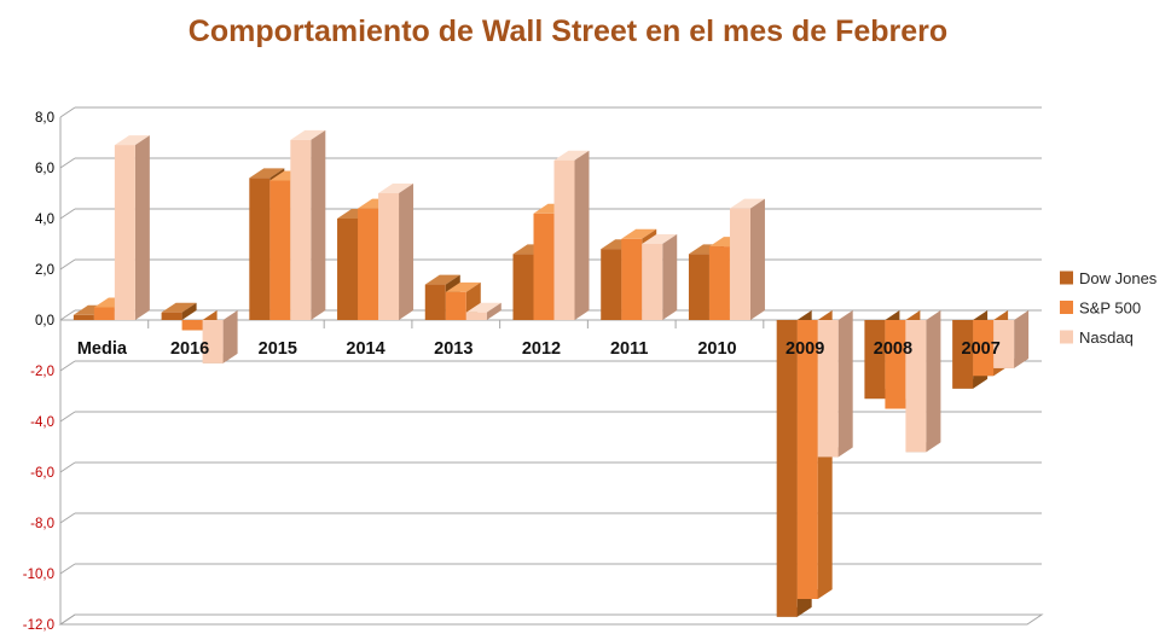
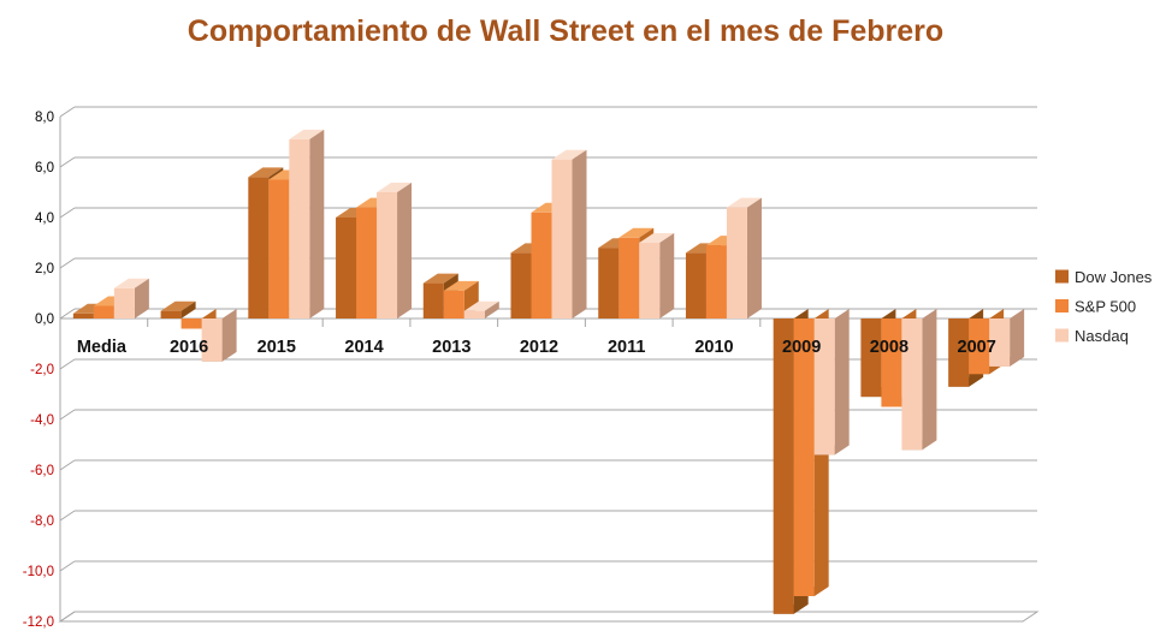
Nasdaq/Media: 6,9 -> 1,2
